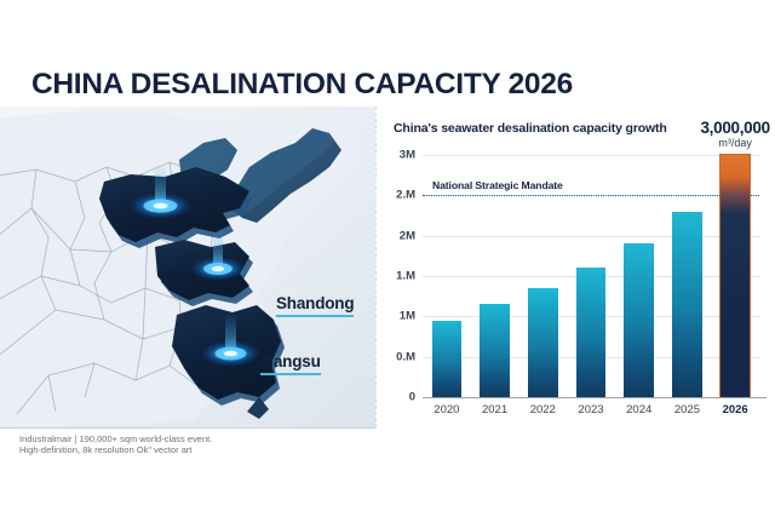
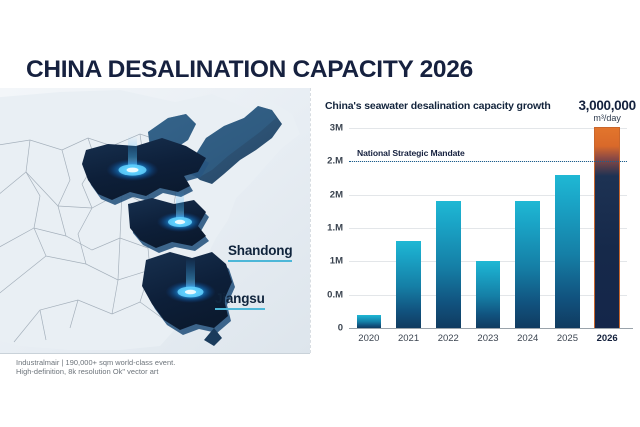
2020: 1.0M -> 0.2M
2021: 1.2M -> 1.3M
2022: 1.4M -> 1.9M
2023: 1.6M -> 1.0M
